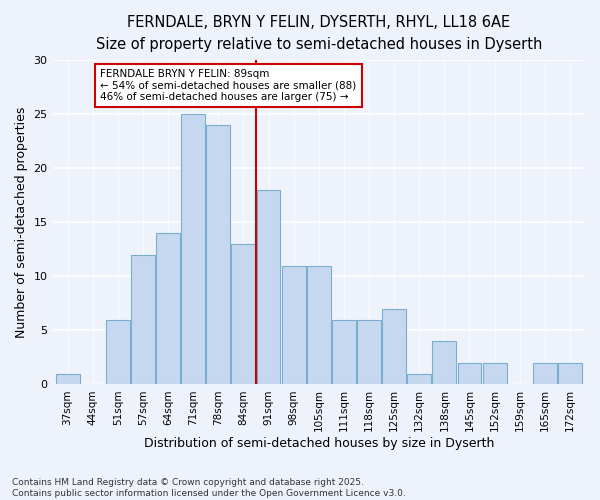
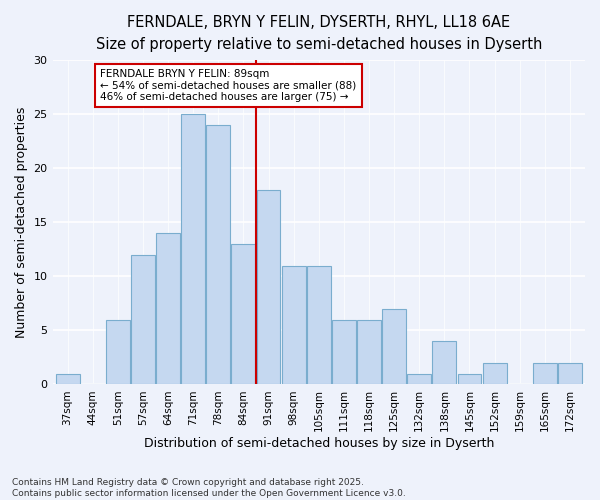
145sqm: 2 -> 1
